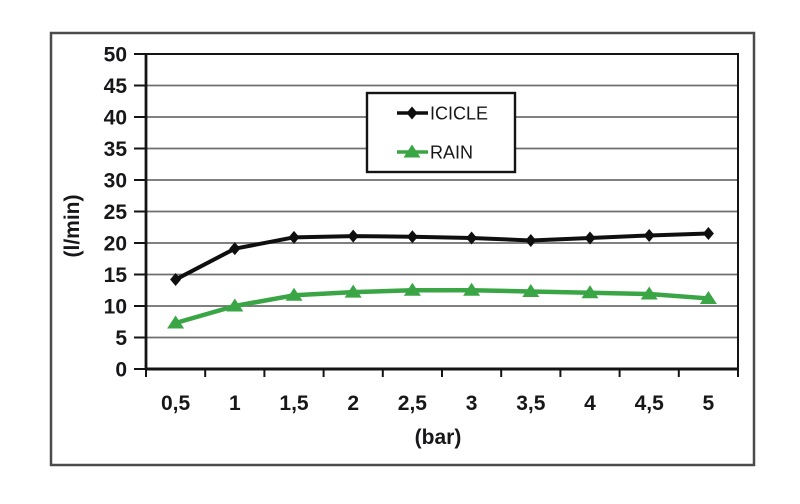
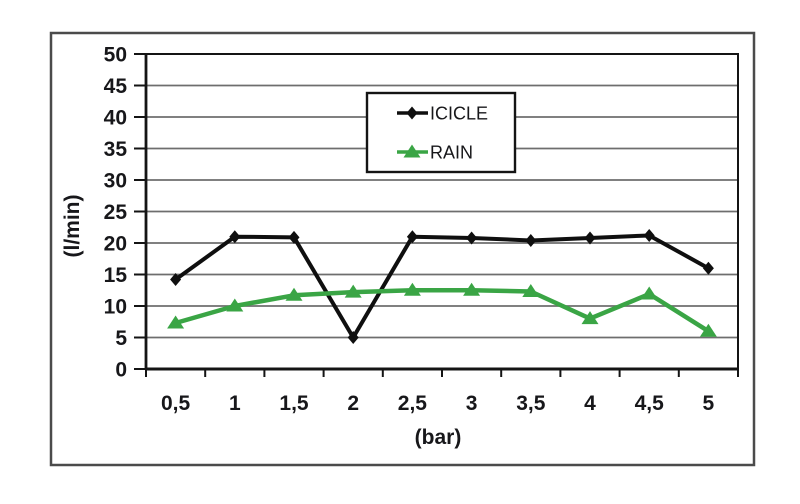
ICICLE/1: 19 -> 21
ICICLE/2: 21 -> 5
RAIN/4: 12 -> 8
ICICLE/5: 22 -> 16
RAIN/5: 11 -> 6
